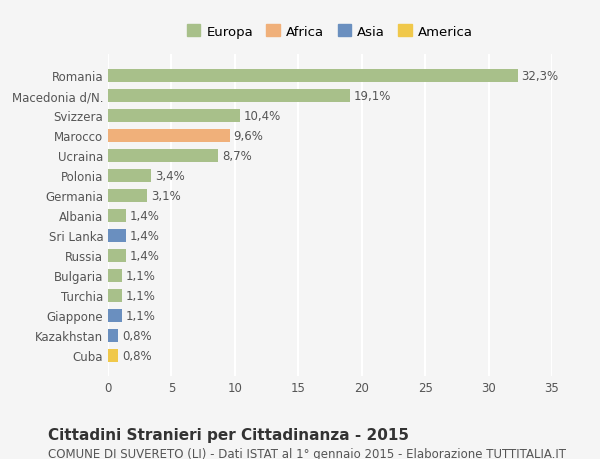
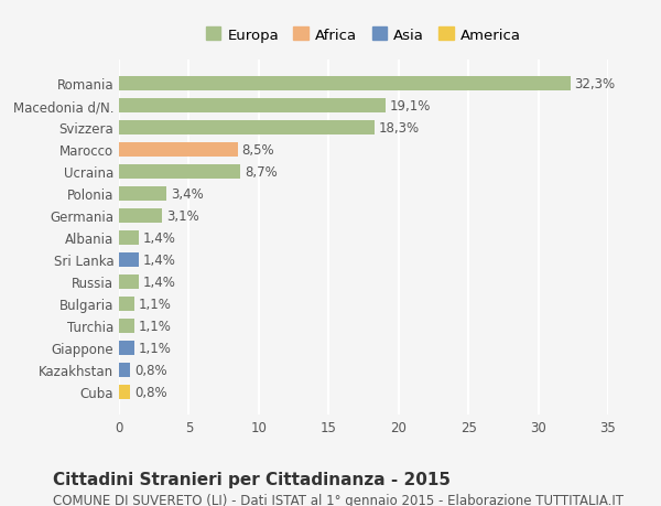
Svizzera: 10,4% -> 18,3%
Marocco: 9,6% -> 8,5%
